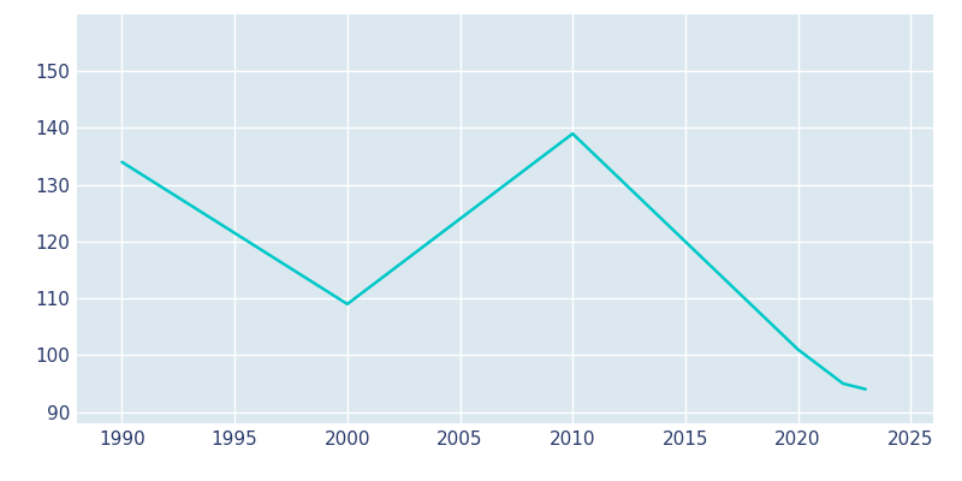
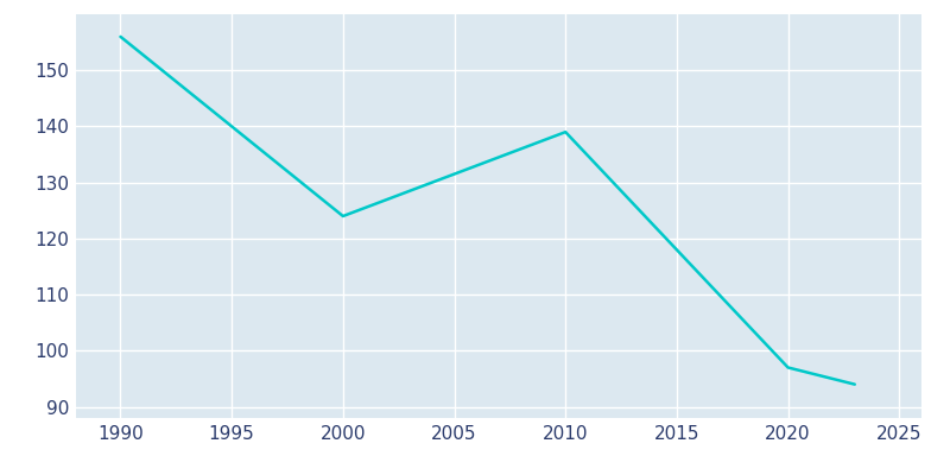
1990: 134 -> 156
2000: 109 -> 124
2020: 101 -> 97
